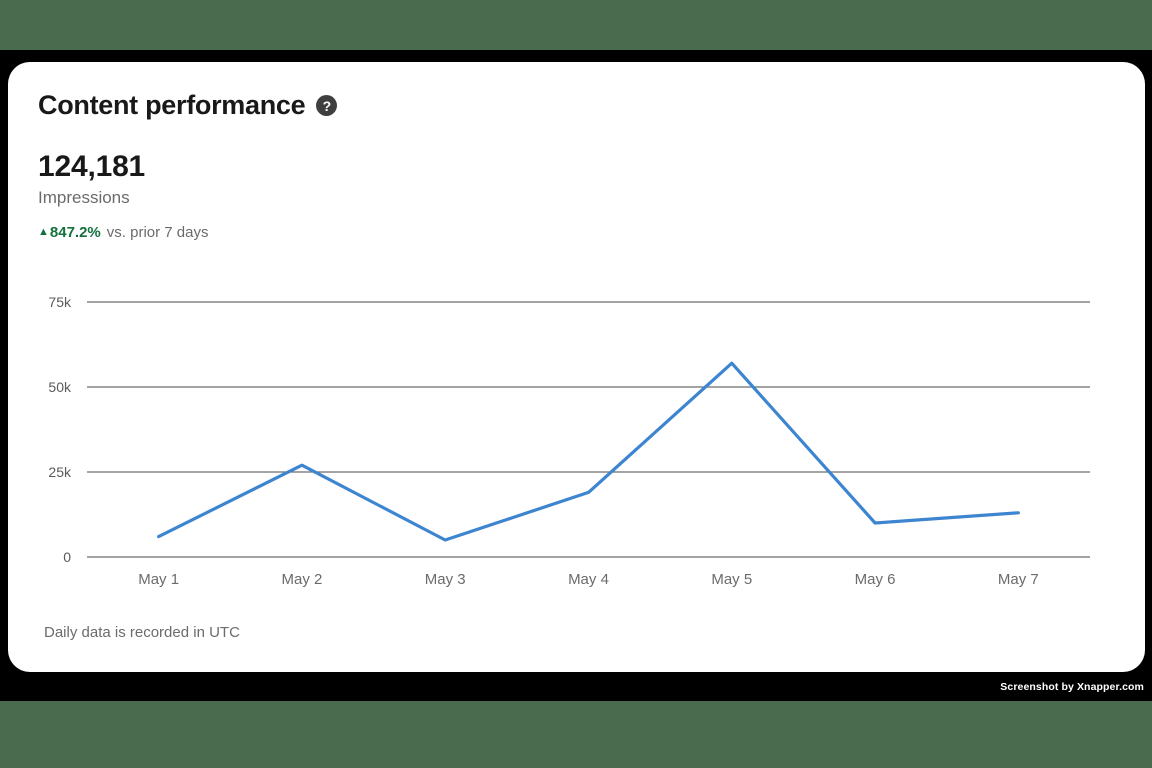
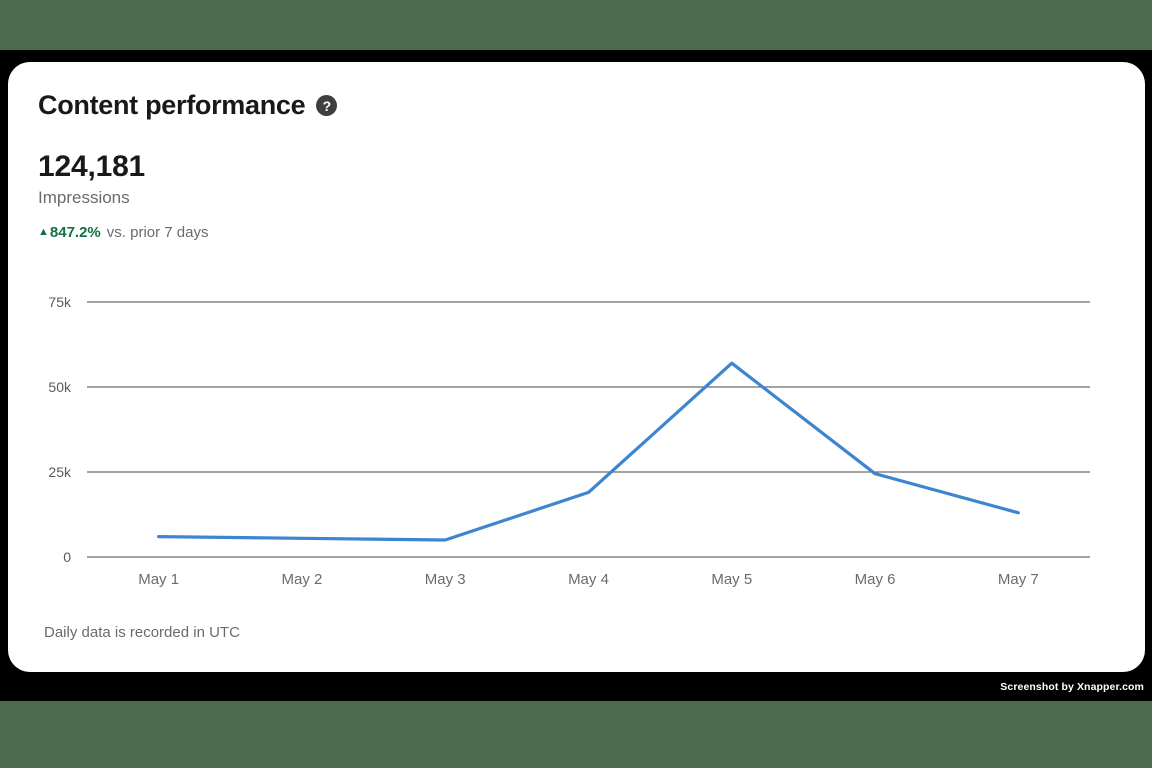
May 2: 27k -> 6k
May 6: 10k -> 24k
